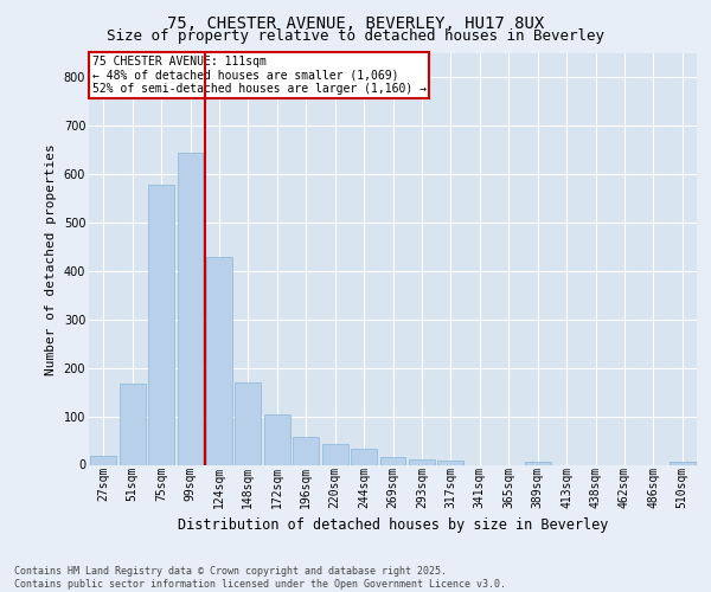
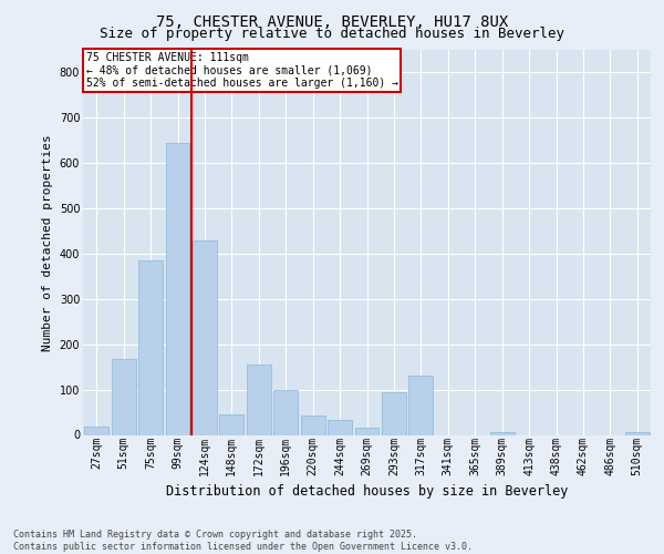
75sqm: 578 -> 385
148sqm: 170 -> 45
172sqm: 105 -> 155
196sqm: 57 -> 100
293sqm: 10 -> 95
317sqm: 8 -> 130
